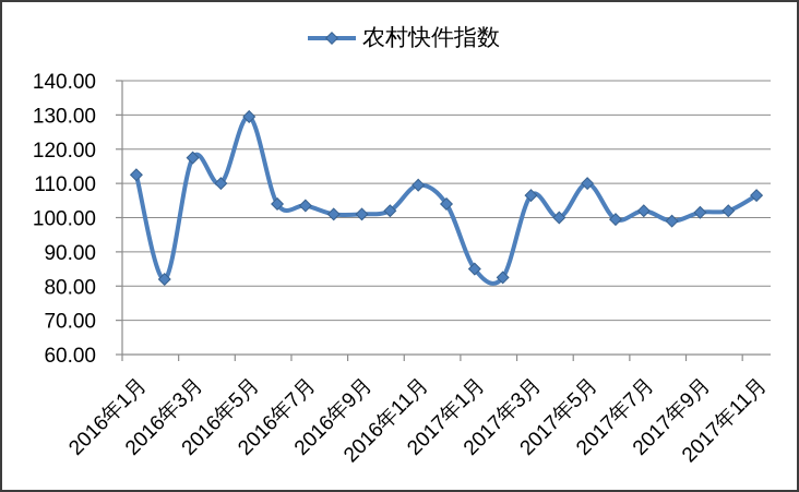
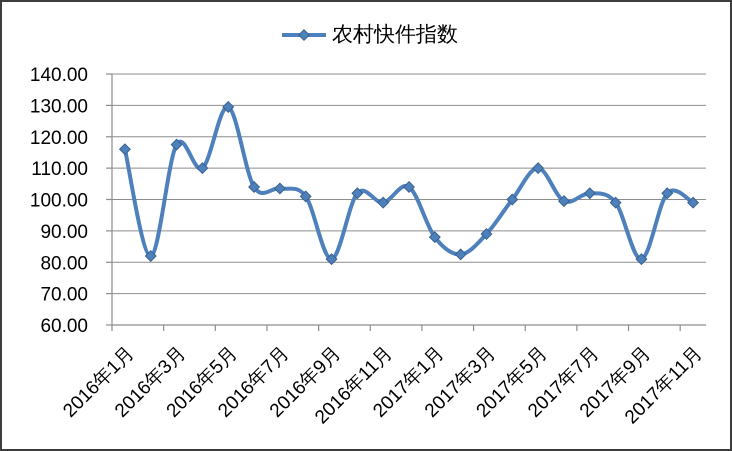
2016年1月: 112 -> 116
2016年9月: 101 -> 81
2016年11月: 110 -> 99
2017年1月: 85 -> 88
2017年3月: 106 -> 89
2017年9月: 102 -> 81
2017年11月: 106 -> 99
